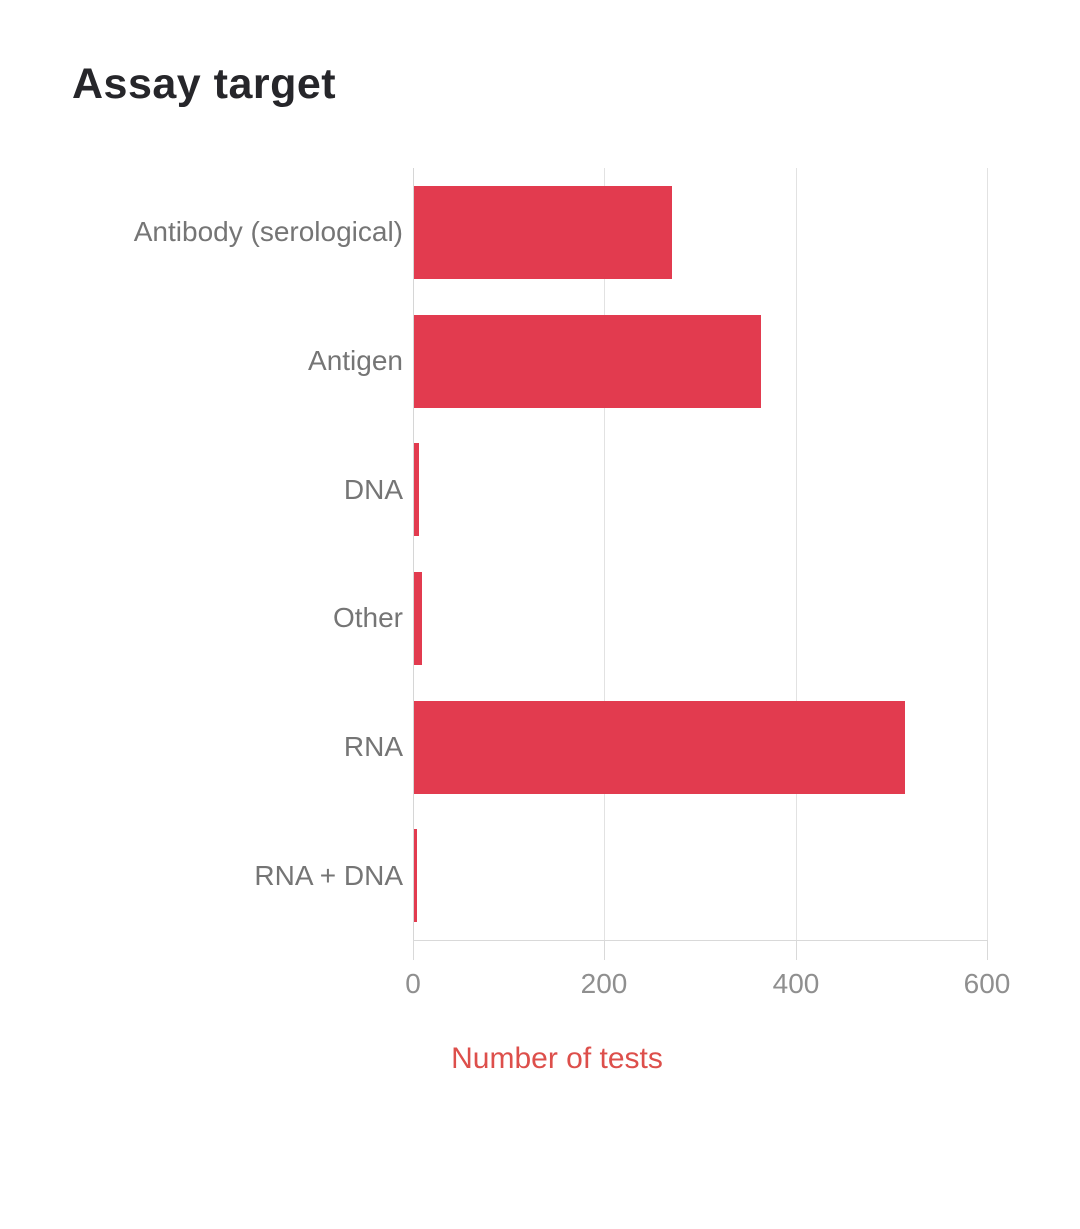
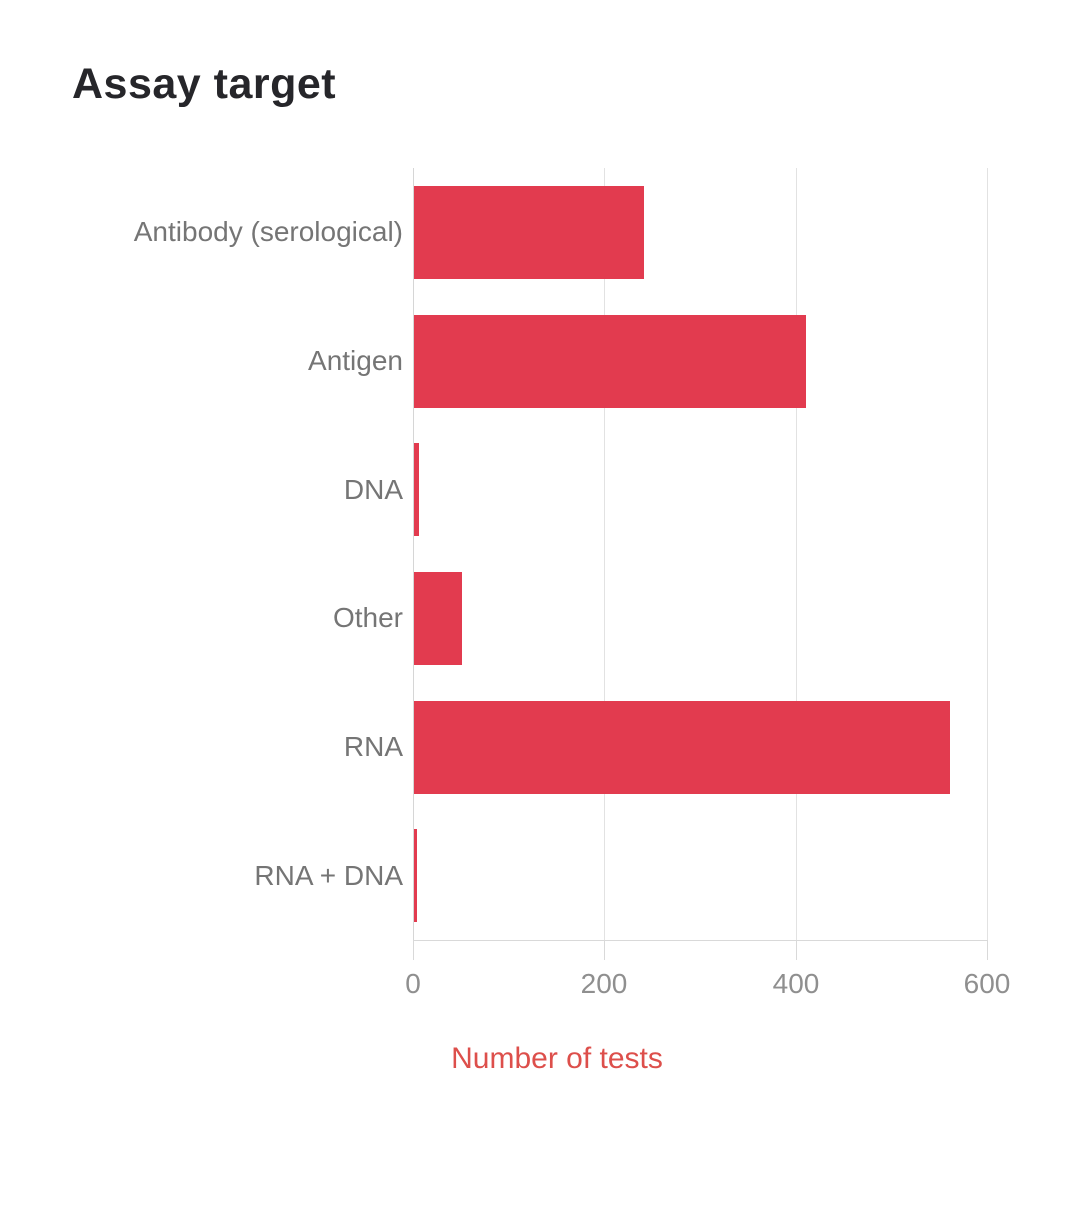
Antibody (serological): 270 -> 240
Antigen: 360 -> 410
Other: 10 -> 50
RNA: 510 -> 560
